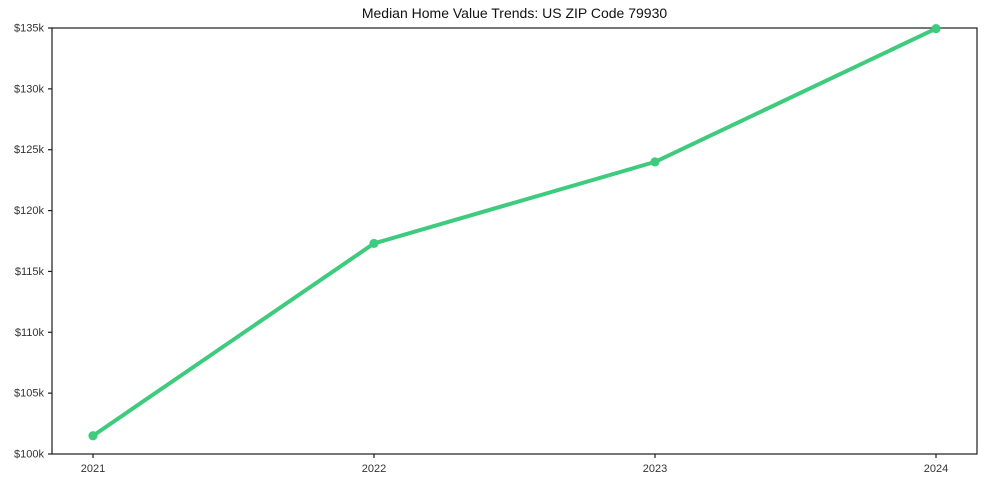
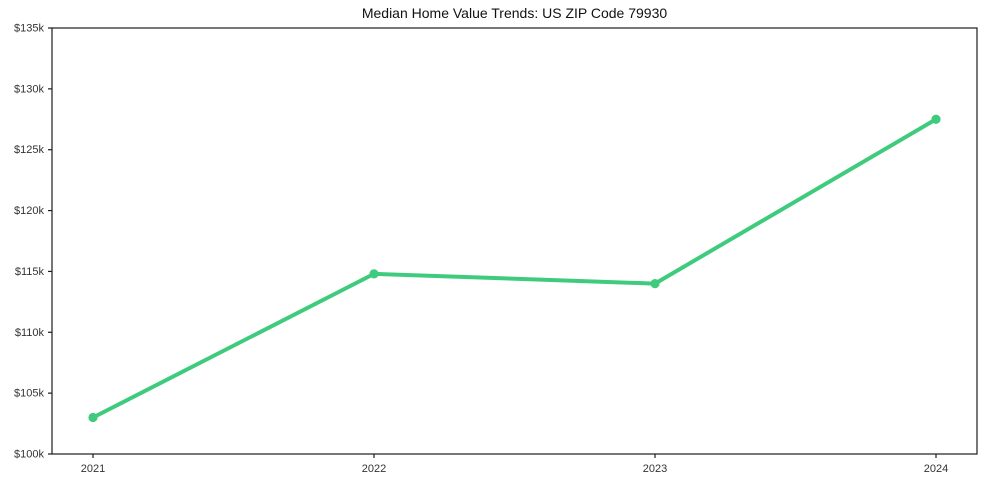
2021: $101.5k -> $103.0k
2022: $117.3k -> $114.8k
2023: $124.0k -> $114.0k
2024: $135.0k -> $127.5k
